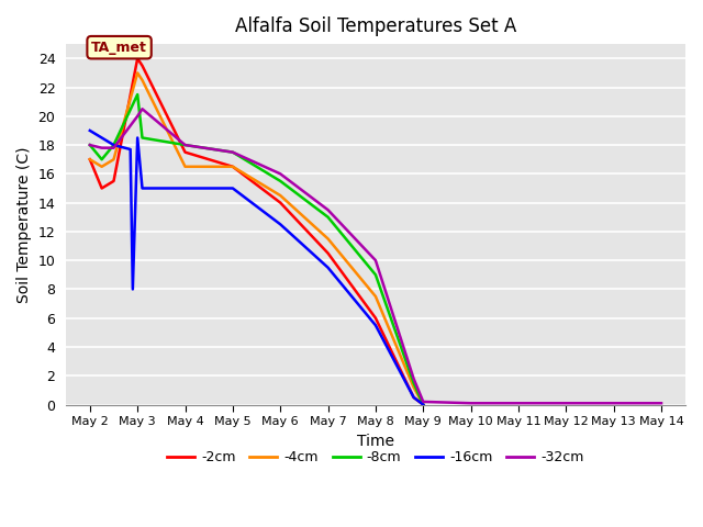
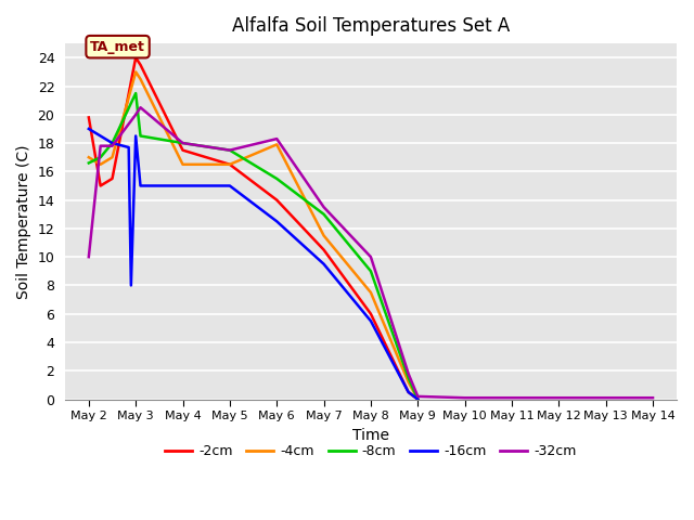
-2cm/May 2: 17.0 -> 19.8
-8cm/May 2: 18.0 -> 16.6
-32cm/May 2: 18.0 -> 10.0
-4cm/May 6: 14.5 -> 17.9
-32cm/May 6: 16.0 -> 18.3
